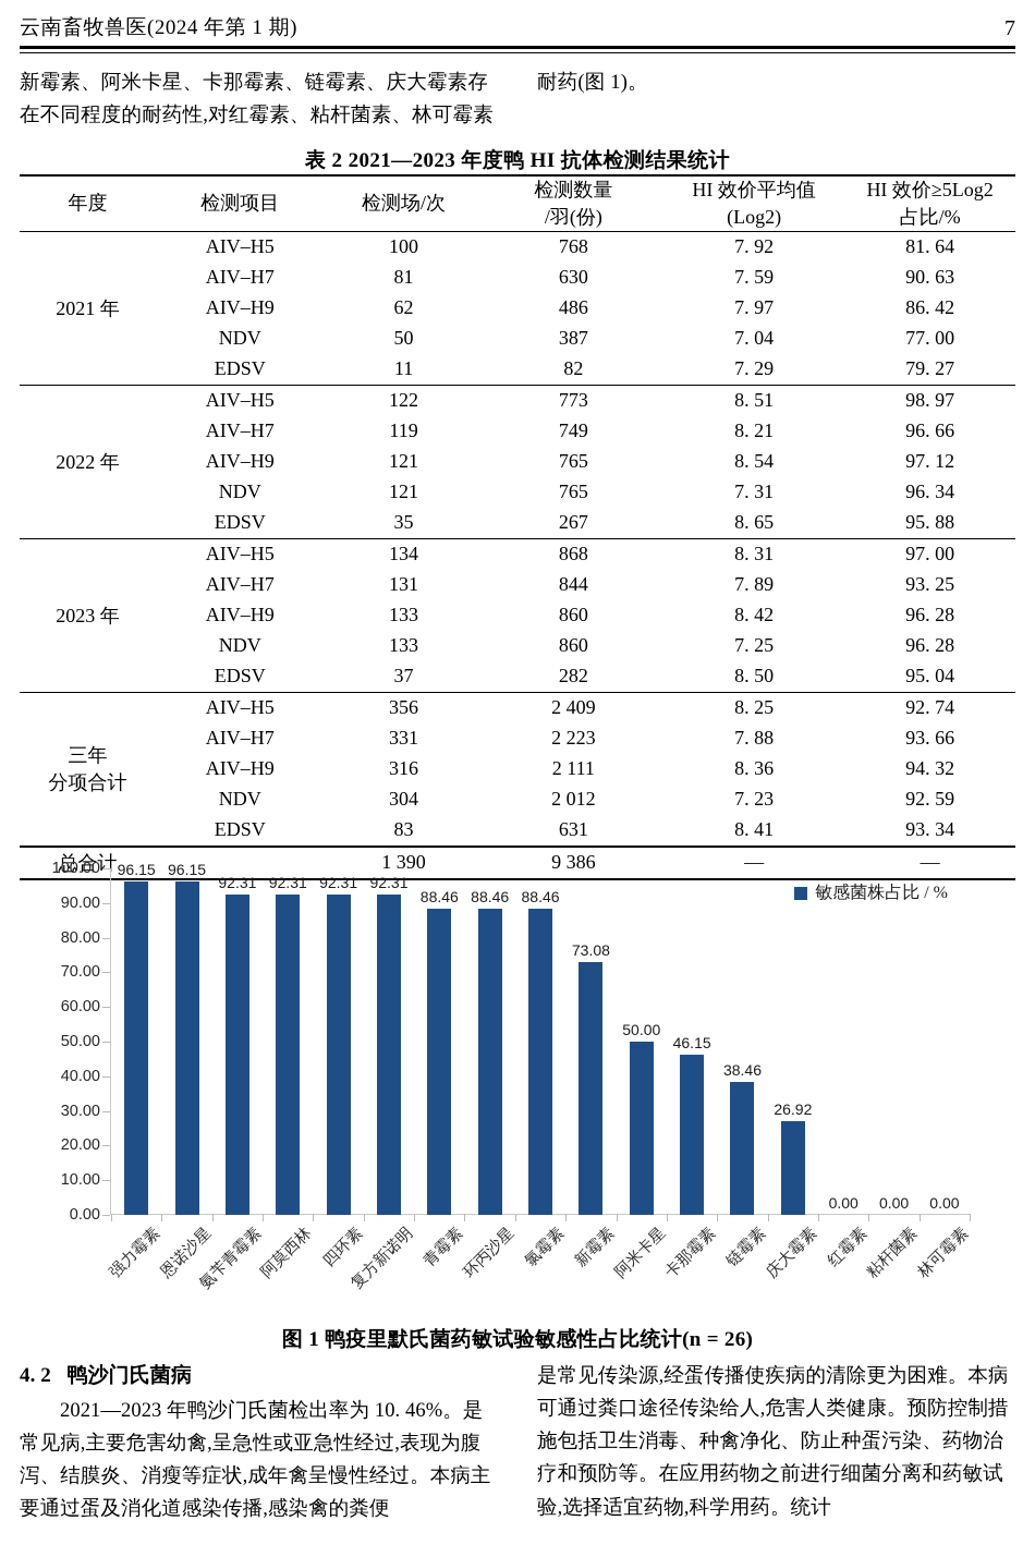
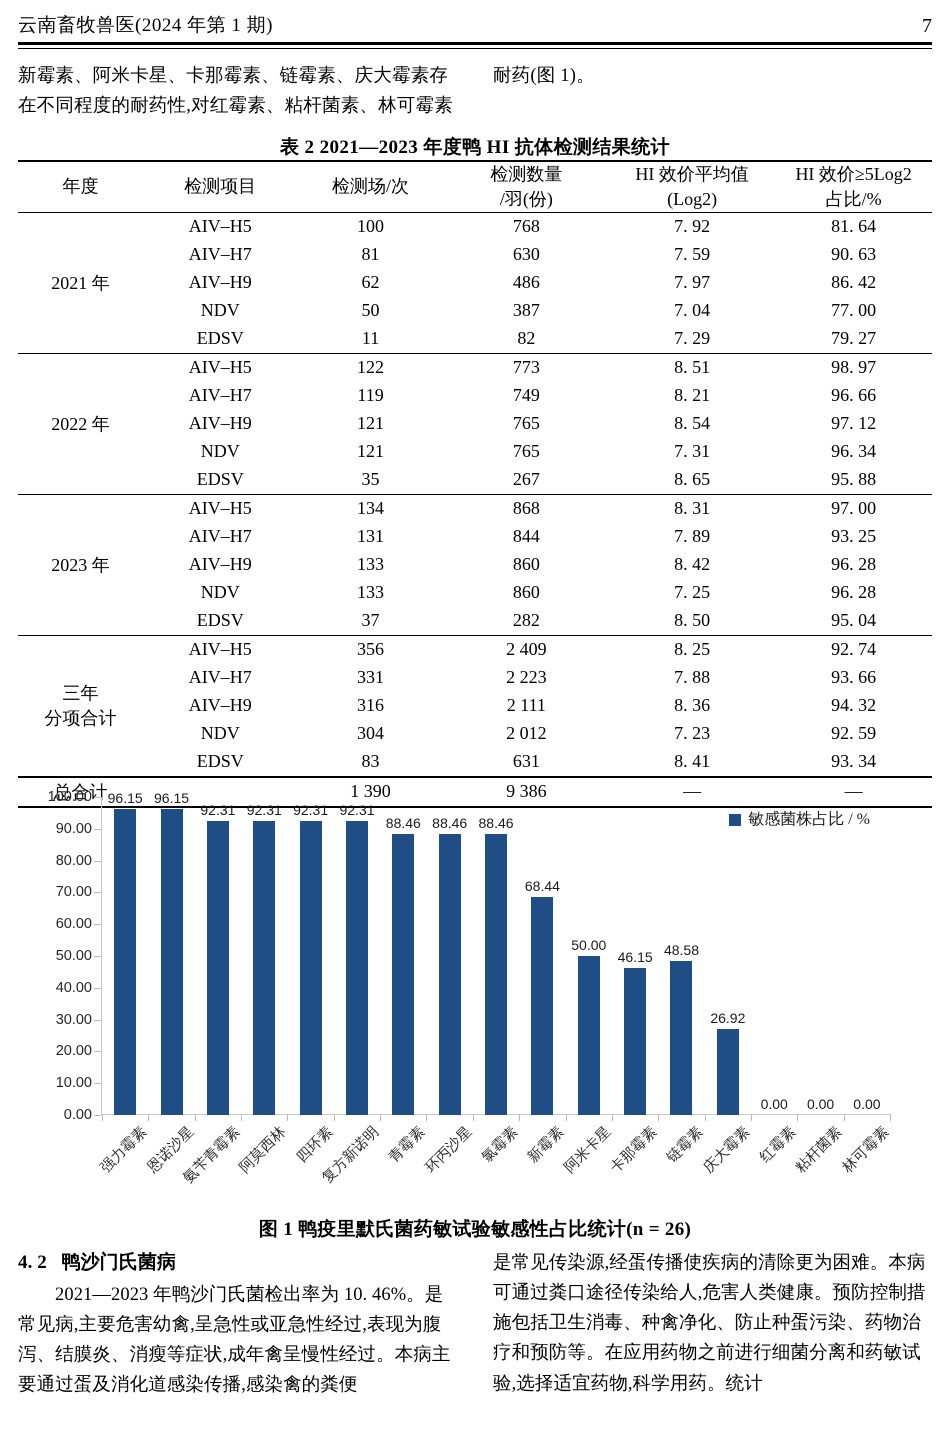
新霉素: 73.08 -> 68.44
链霉素: 38.46 -> 48.58
